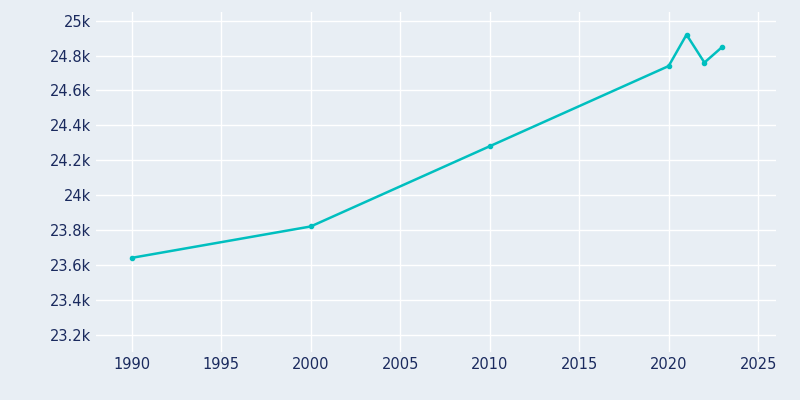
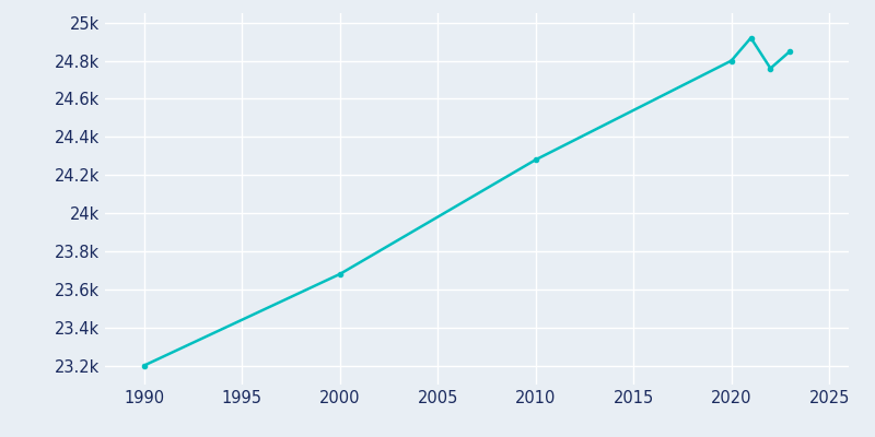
1990: 23.64k -> 23.20k
2000: 23.82k -> 23.68k
2020: 24.74k -> 24.80k
